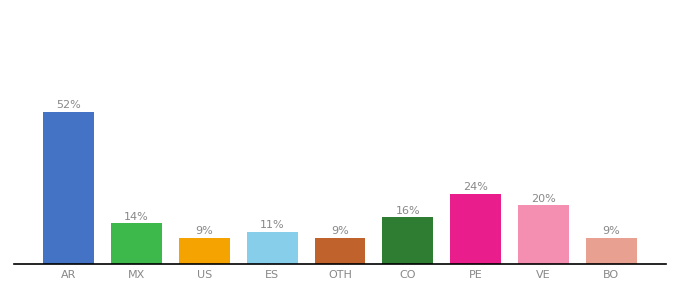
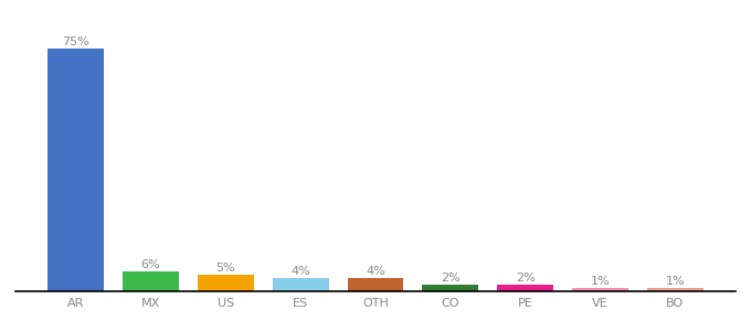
AR: 52% -> 75%
MX: 14% -> 6%
US: 9% -> 5%
ES: 11% -> 4%
OTH: 9% -> 4%
CO: 16% -> 2%
PE: 24% -> 2%
VE: 20% -> 1%
BO: 9% -> 1%
